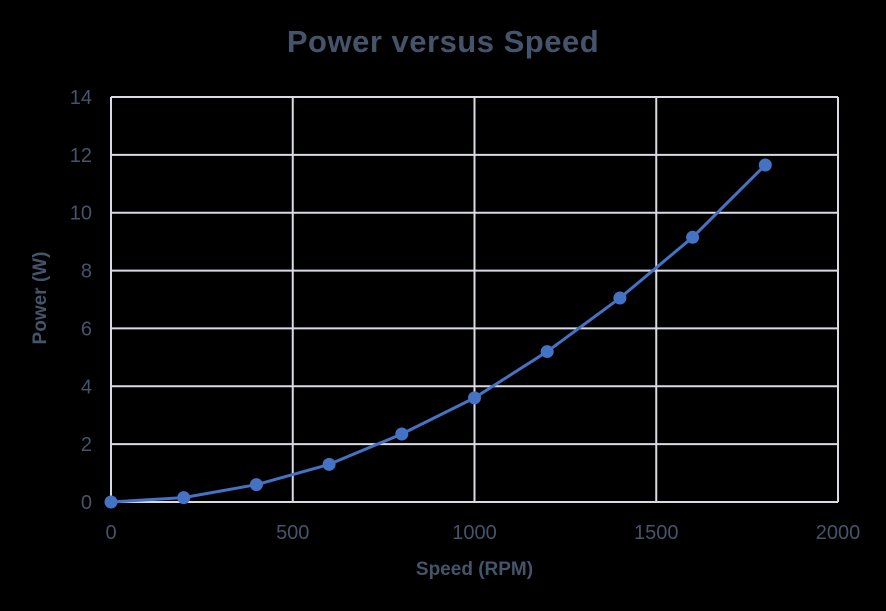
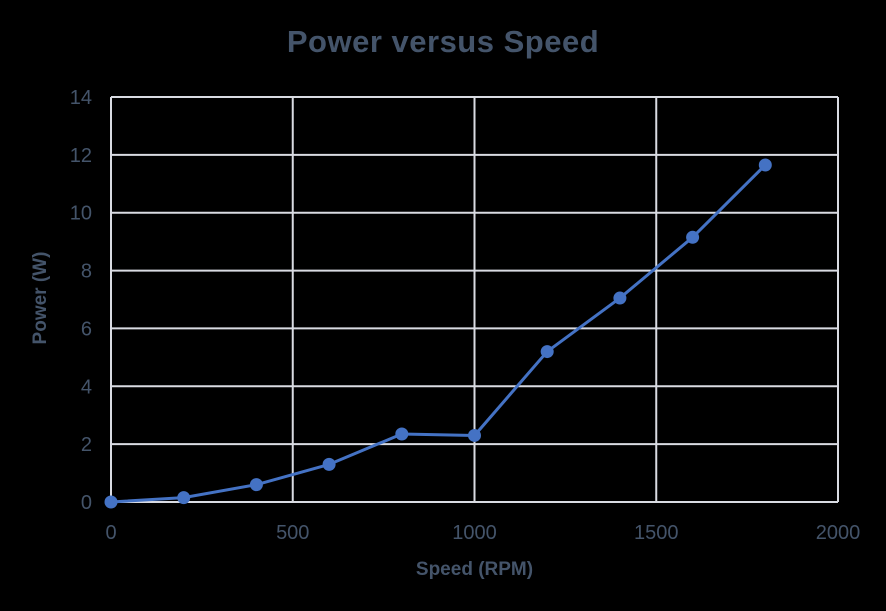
1000: 3.6 -> 2.3
